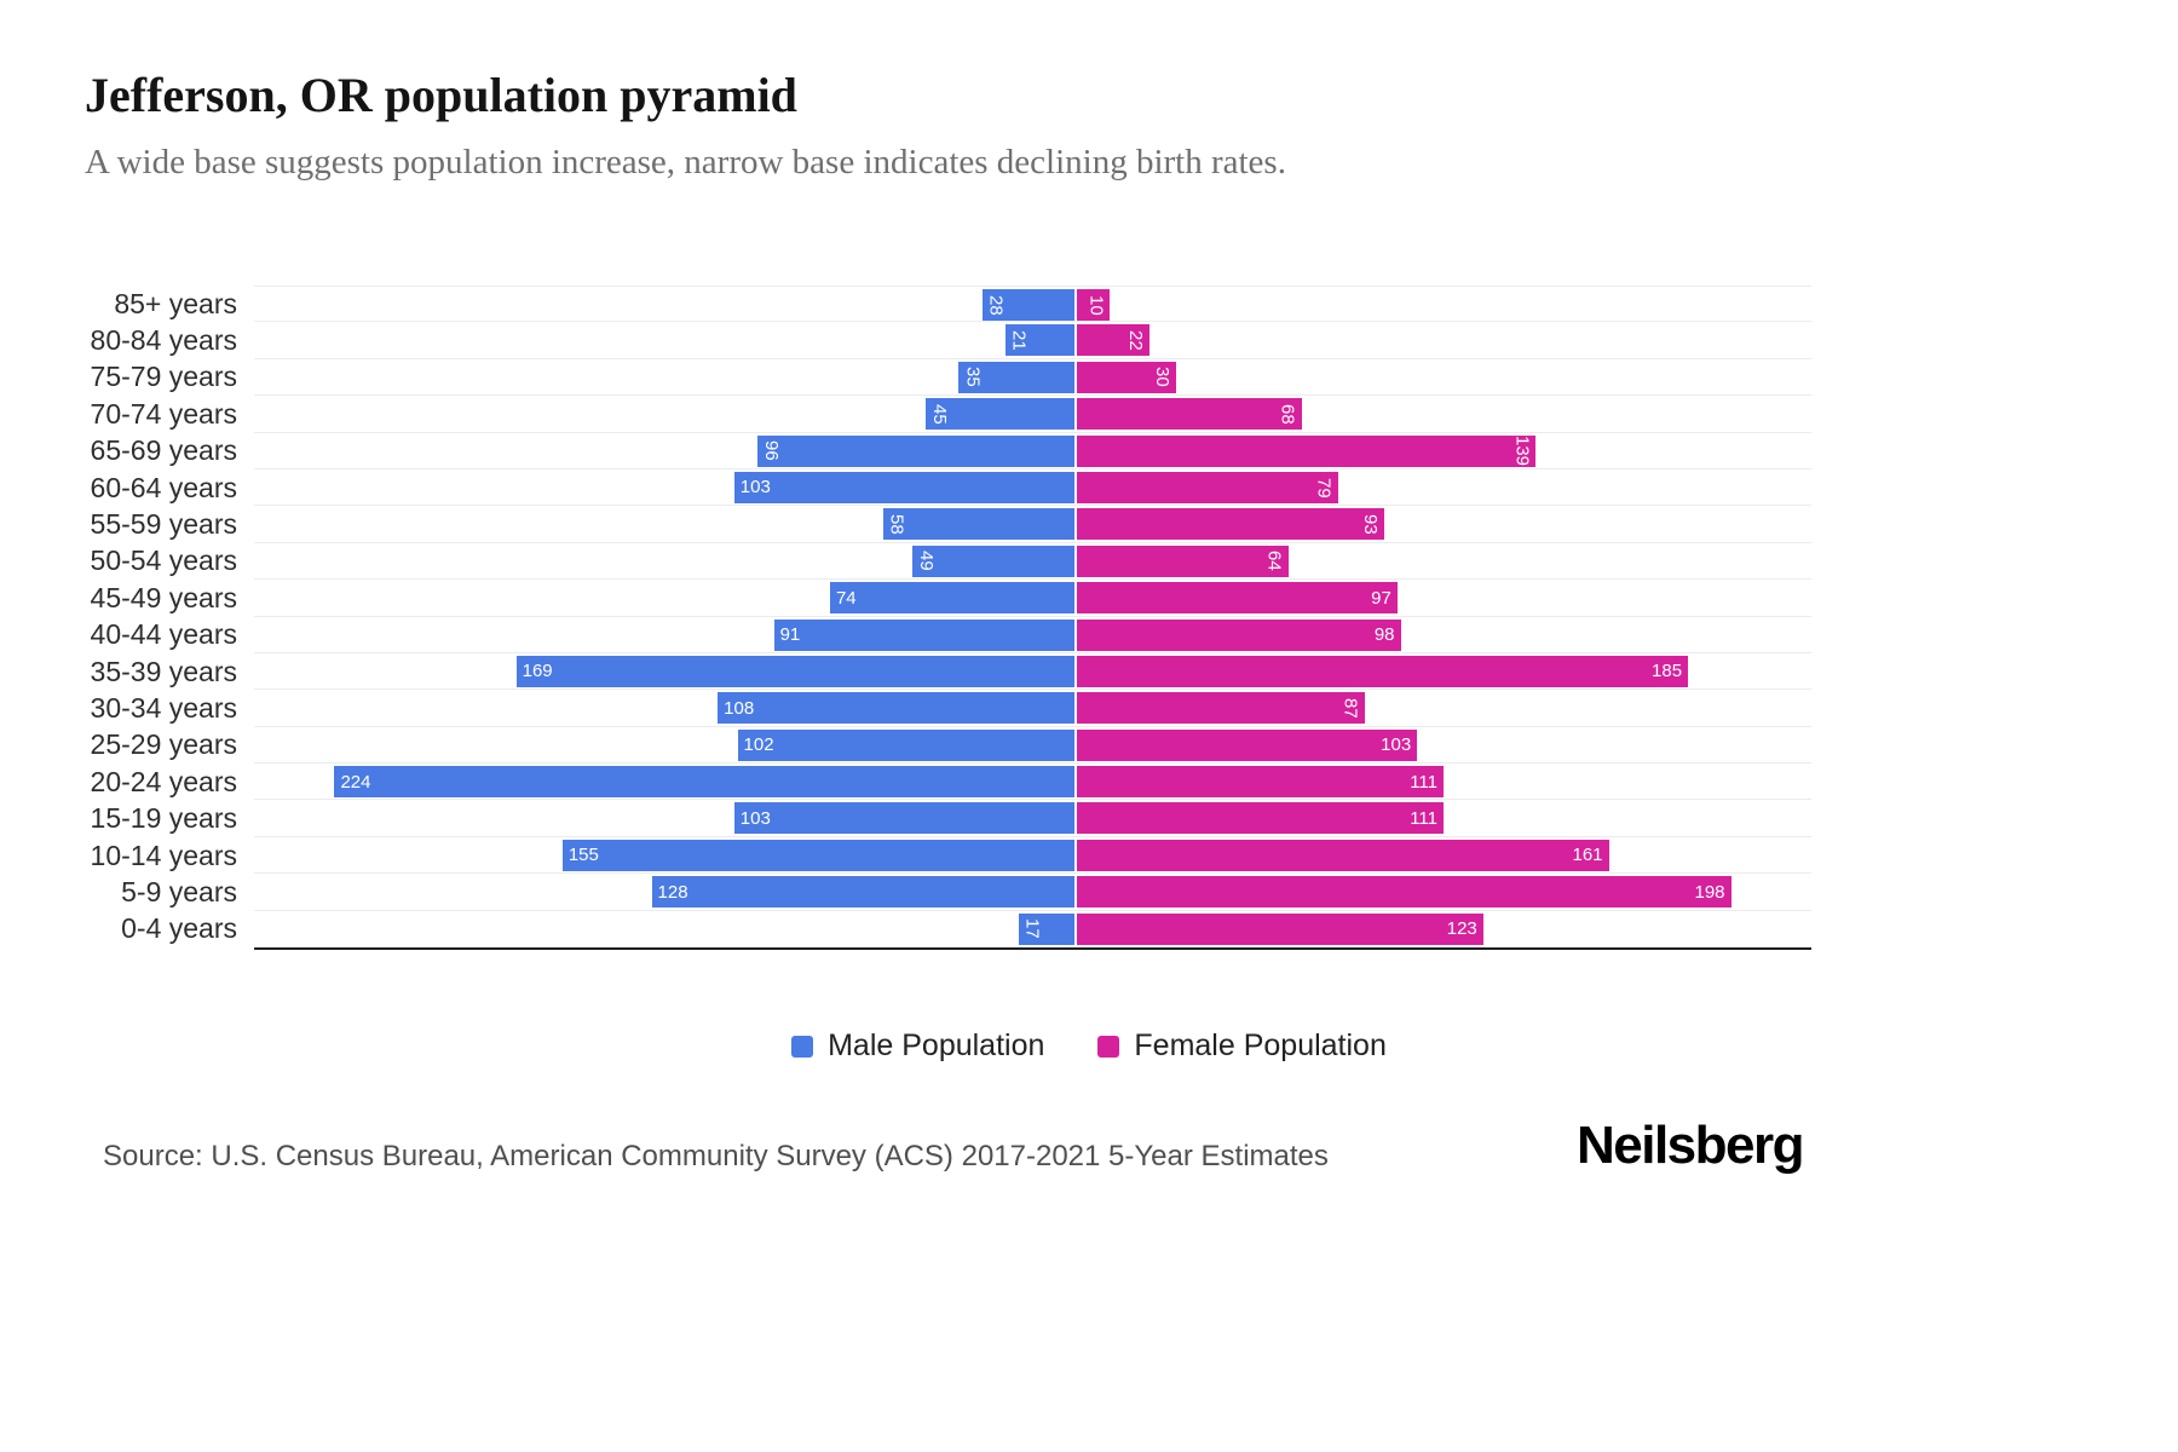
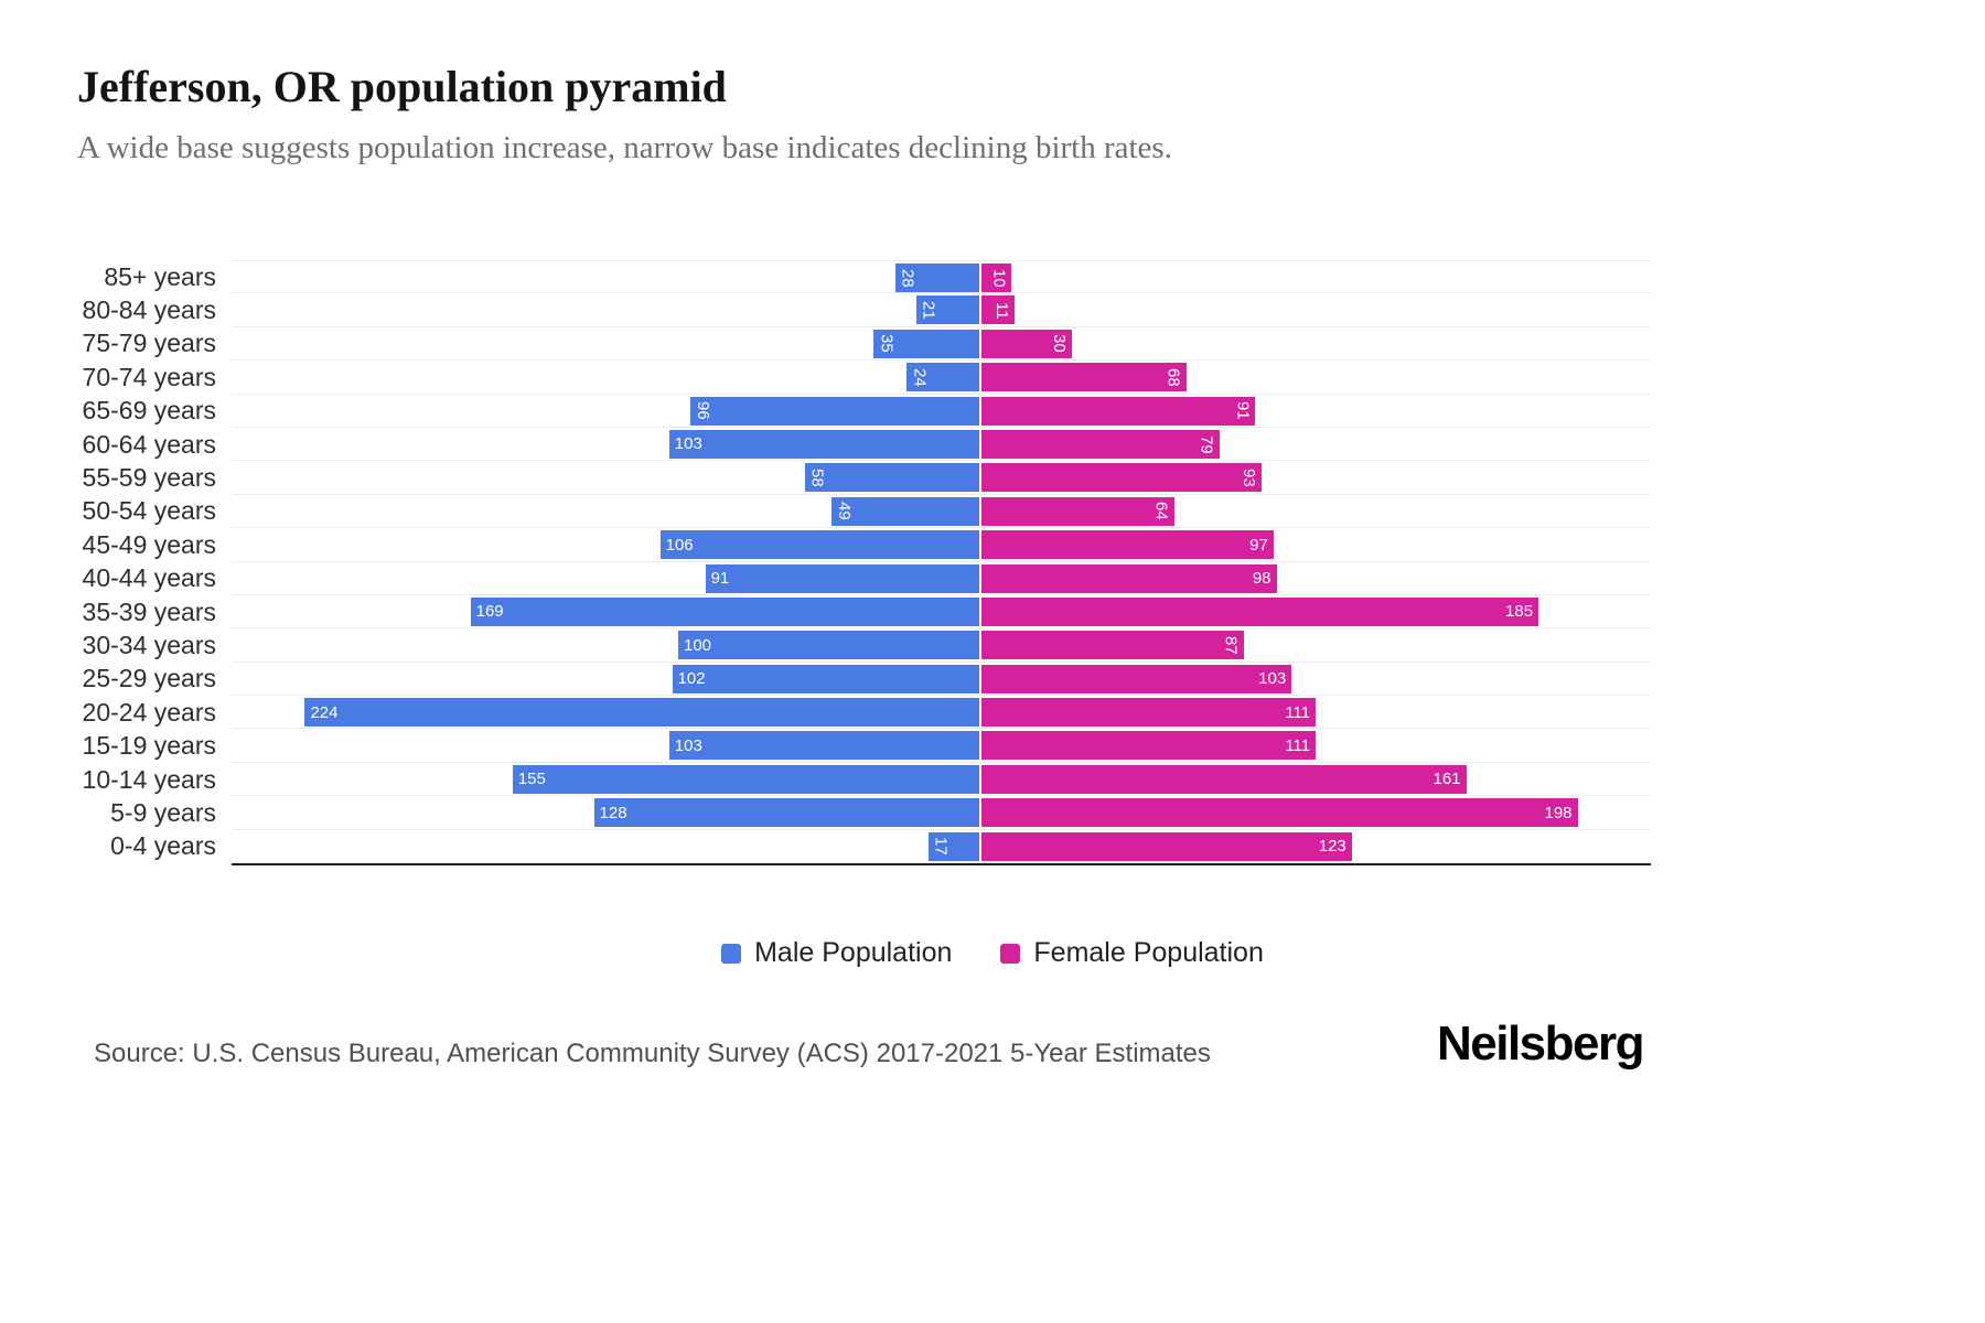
Female Population/80-84 years: 22 -> 11
Male Population/70-74 years: 45 -> 24
Female Population/65-69 years: 139 -> 91
Male Population/45-49 years: 74 -> 106
Male Population/30-34 years: 108 -> 100
